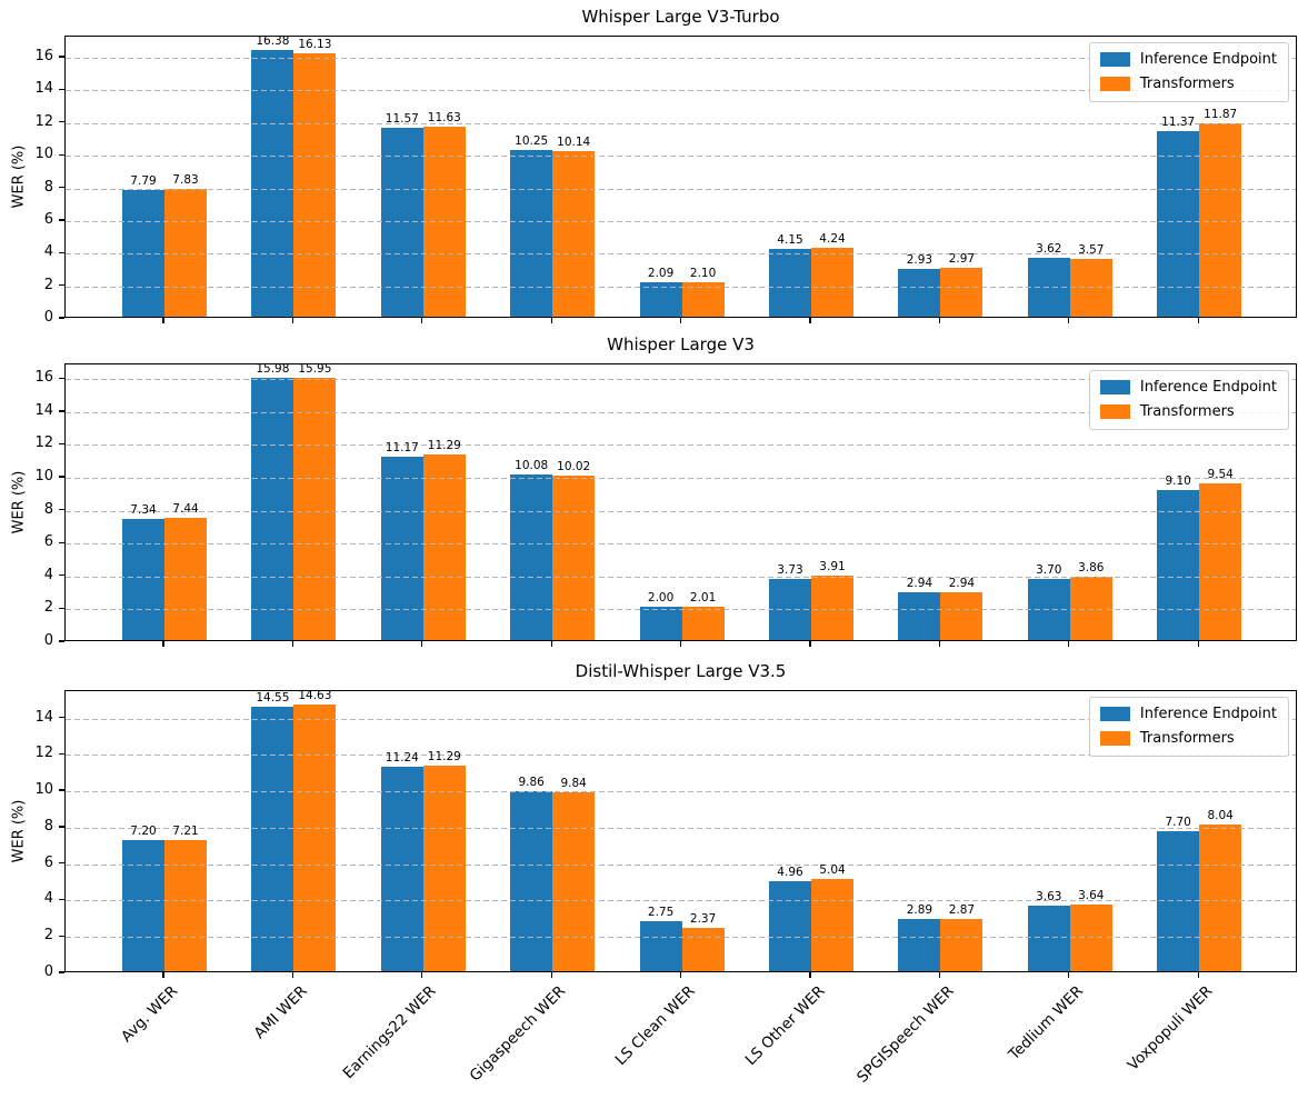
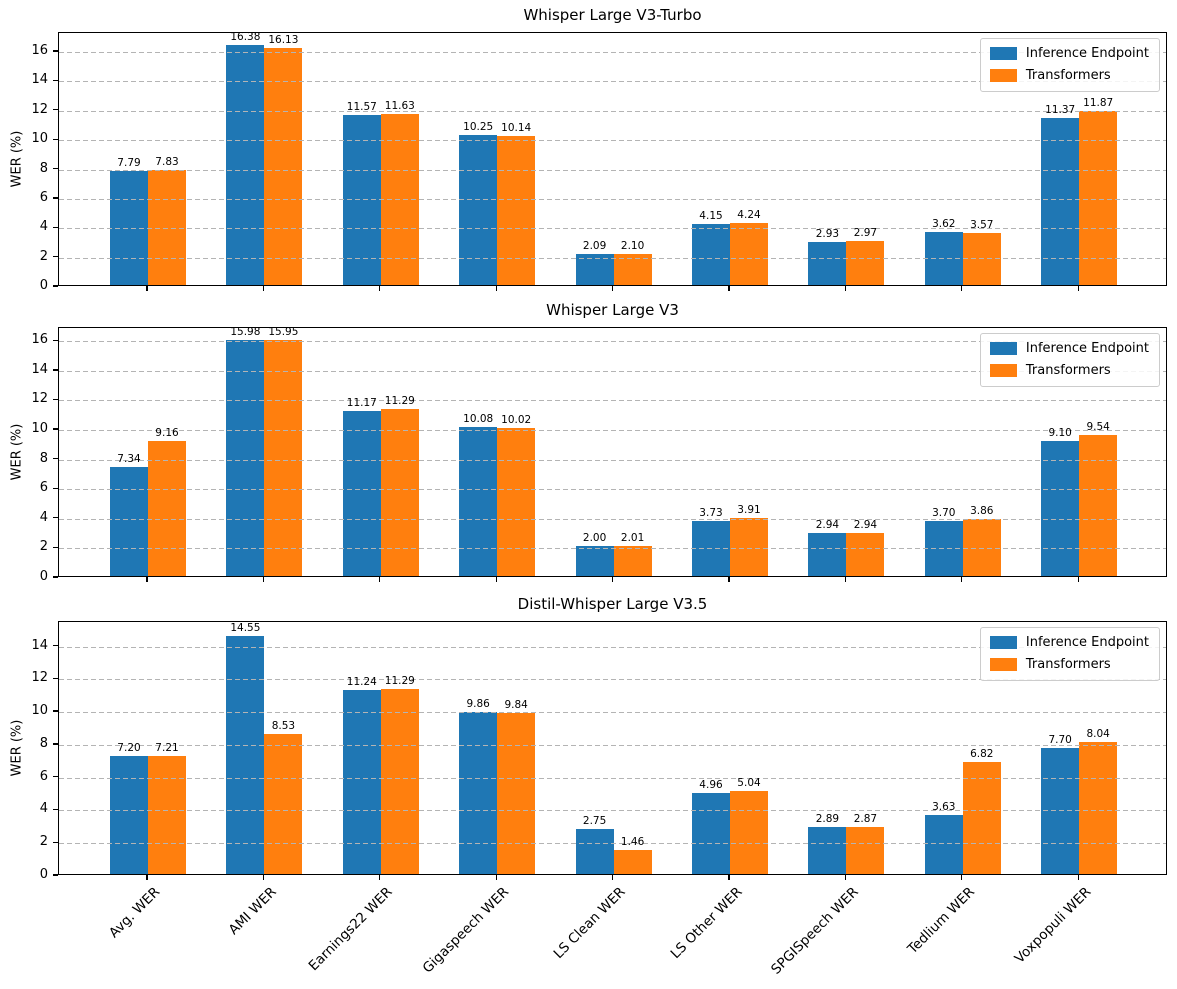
Whisper Large V3/Transformers/Avg. WER: 7.44 -> 9.16
Distil-Whisper Large V3.5/Transformers/AMI WER: 14.63 -> 8.53
Distil-Whisper Large V3.5/Transformers/LS Clean WER: 2.37 -> 1.46
Distil-Whisper Large V3.5/Transformers/Tedlium WER: 3.64 -> 6.82
